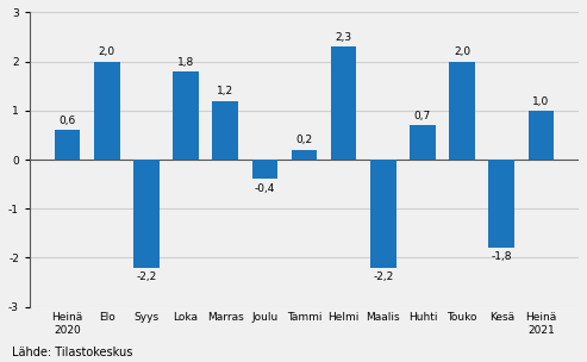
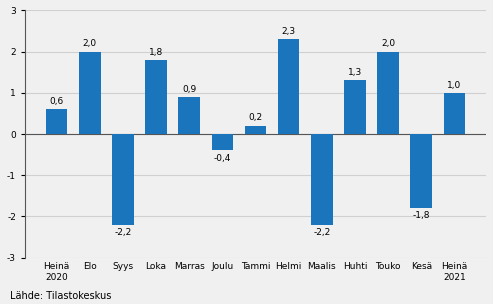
Marras: 1,2 -> 0,9
Huhti: 0,7 -> 1,3
